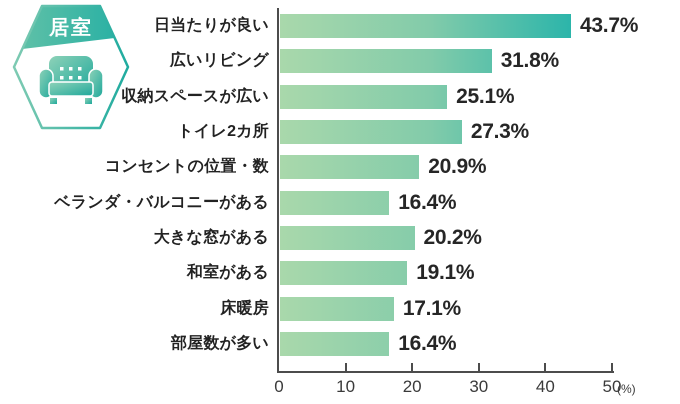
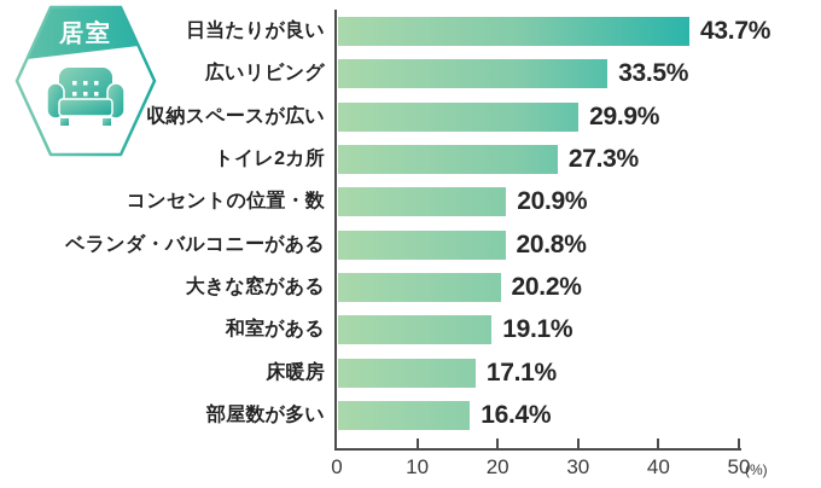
広いリビング: 31.8% -> 33.5%
収納スペースが広い: 25.1% -> 29.9%
ベランダ・バルコニーがある: 16.4% -> 20.8%
